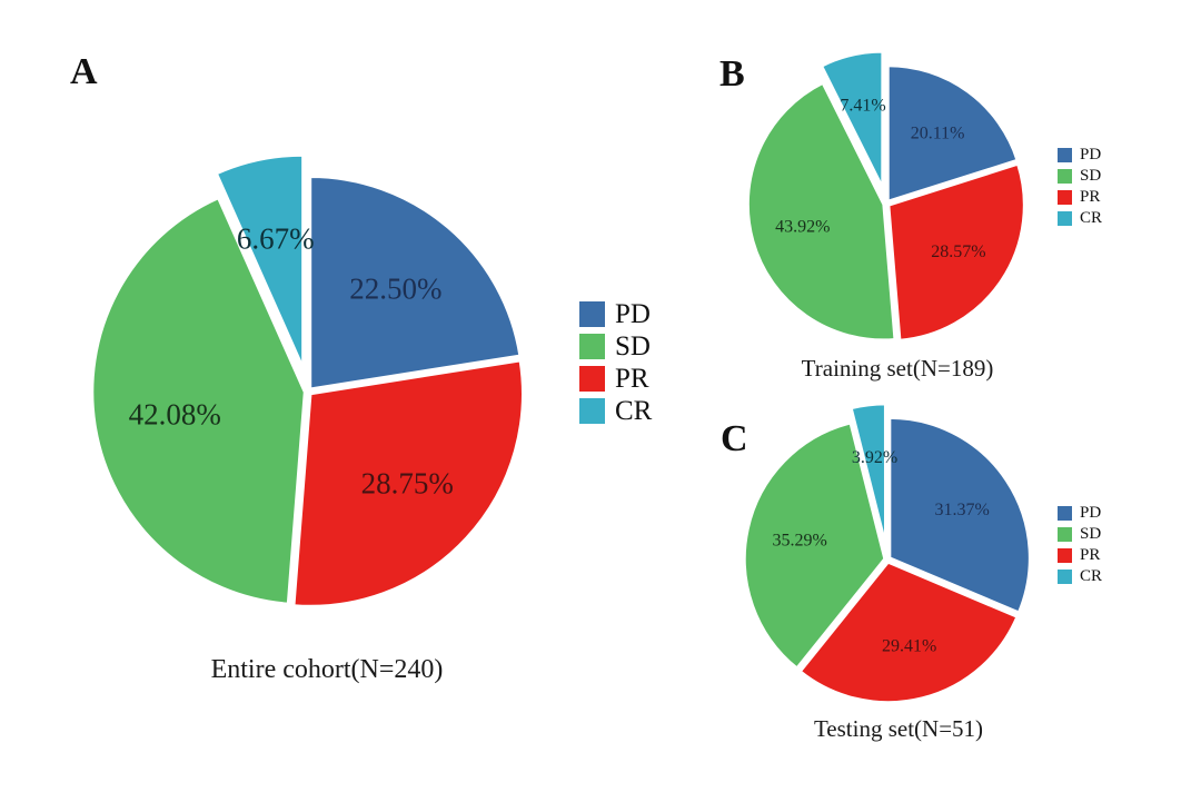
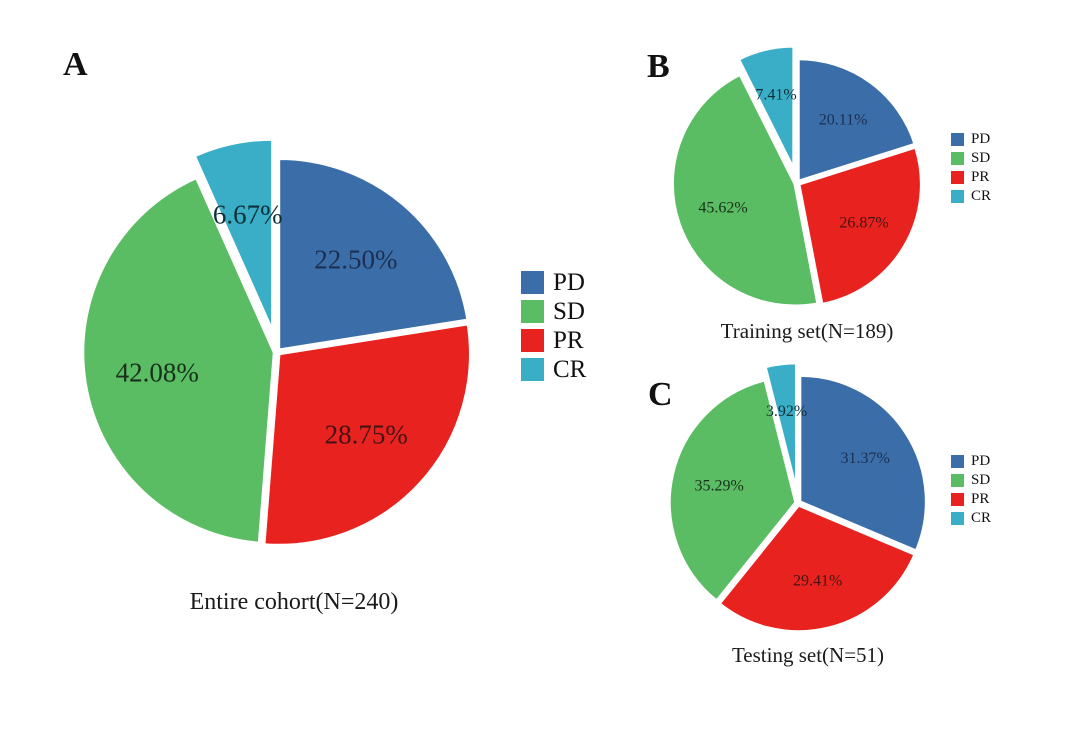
Training set(N=189)/SD: 43.92% -> 45.62%
Training set(N=189)/PR: 28.57% -> 26.87%
